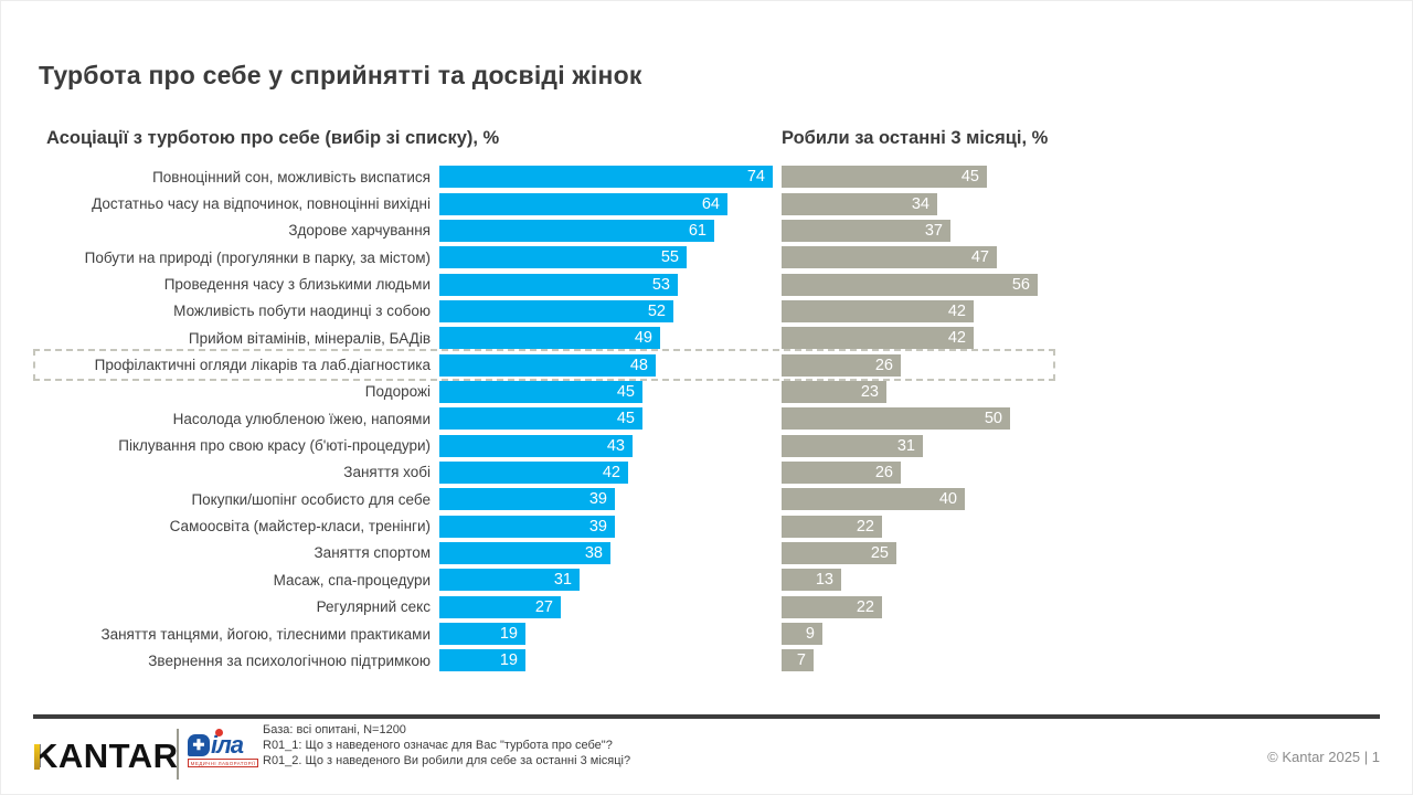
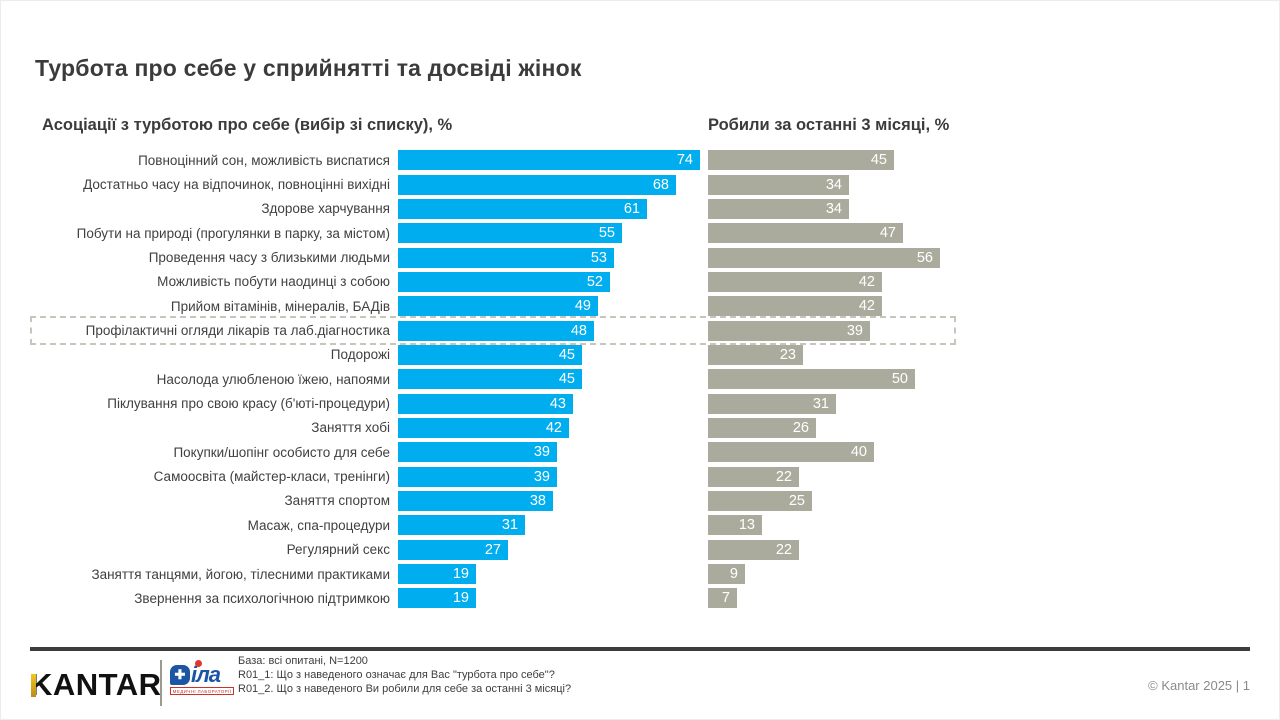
Асоціації з турботою про себе (вибір зі списку), %/Достатньо часу на відпочинок, повноцінні вихідні: 64 -> 68
Робили за останні 3 місяці, %/Здорове харчування: 37 -> 34
Робили за останні 3 місяці, %/Профілактичні огляди лікарів та лаб.діагностика: 26 -> 39
